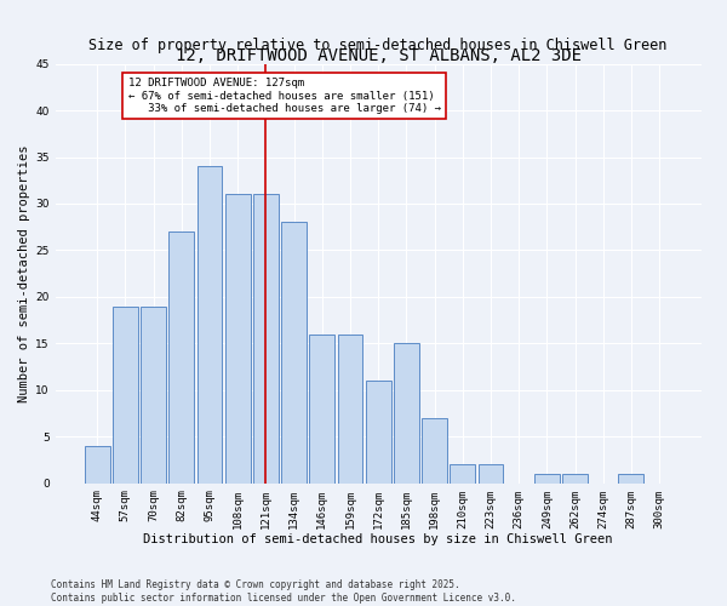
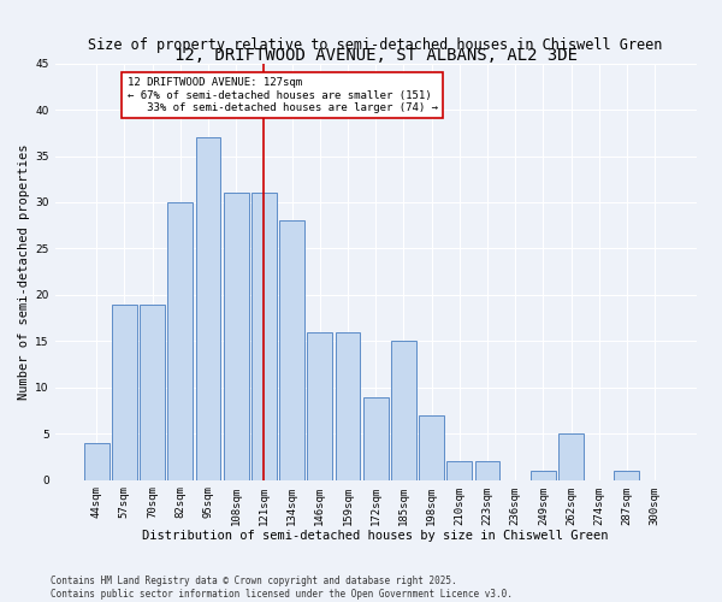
82sqm: 27 -> 30
95sqm: 34 -> 37
172sqm: 11 -> 9
262sqm: 1 -> 5
